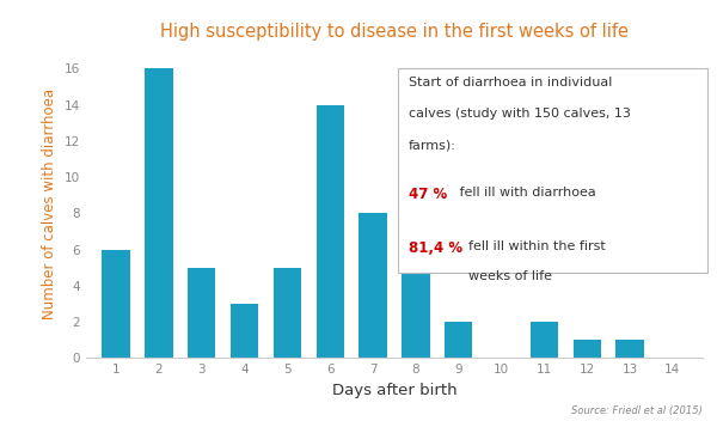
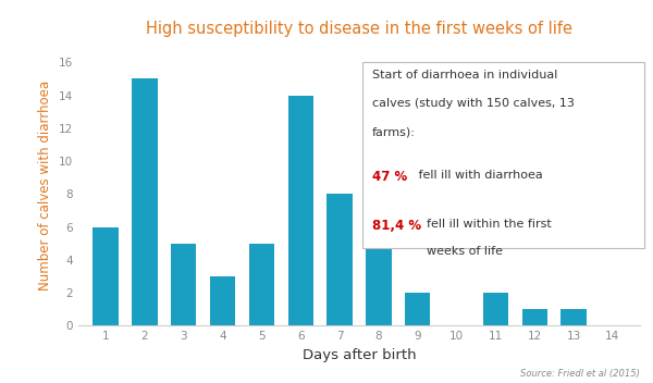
2: 16 -> 15
